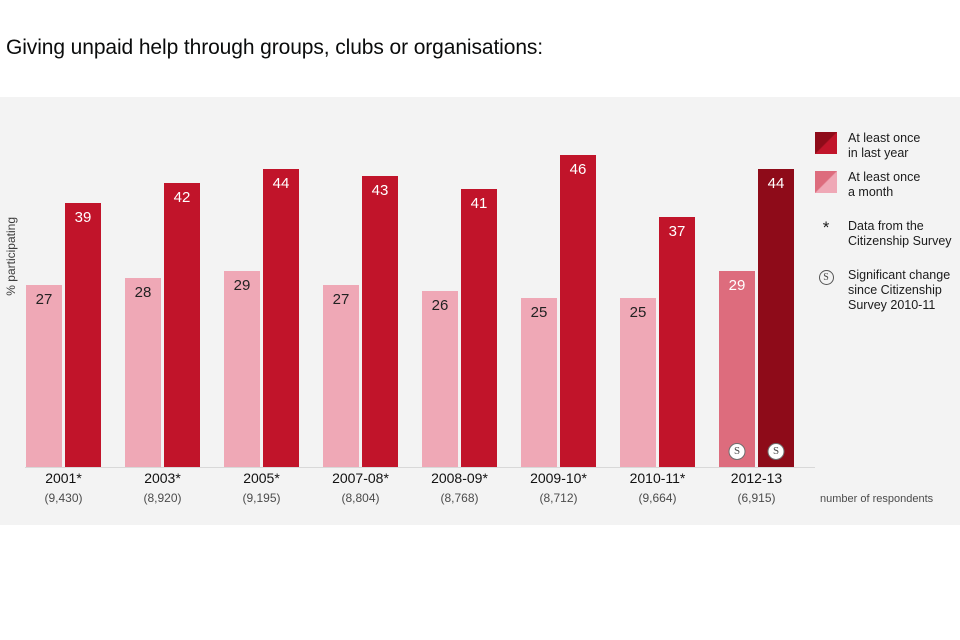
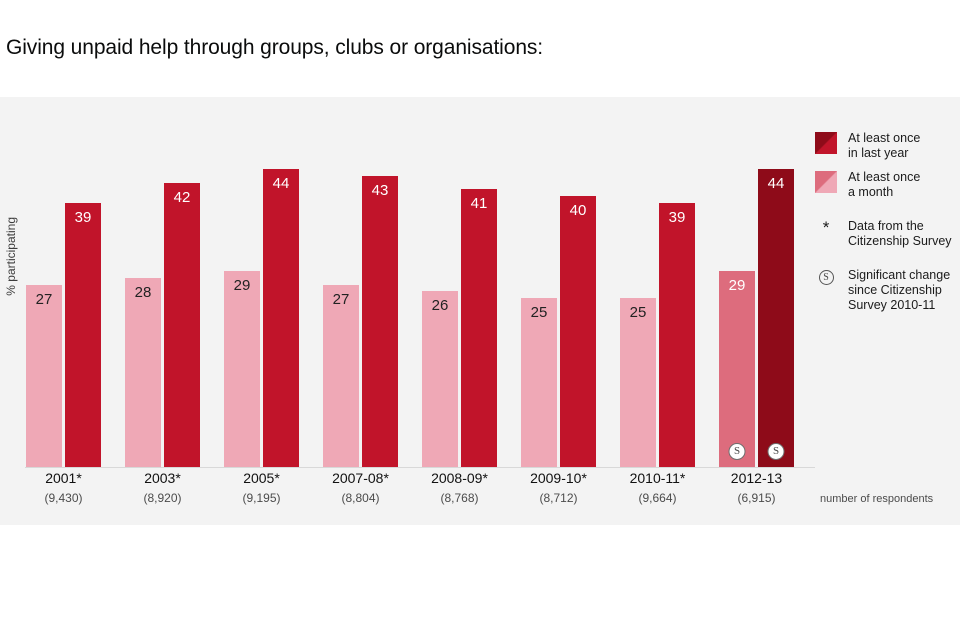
At least once in last year/2009-10*: 46 -> 40
At least once in last year/2010-11*: 37 -> 39
